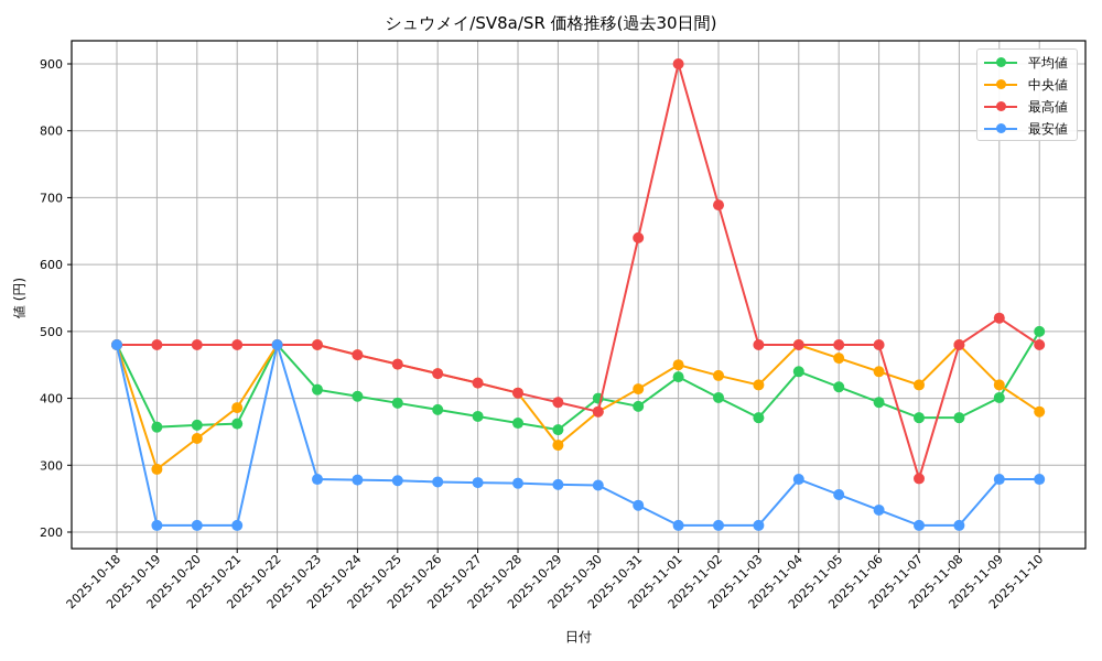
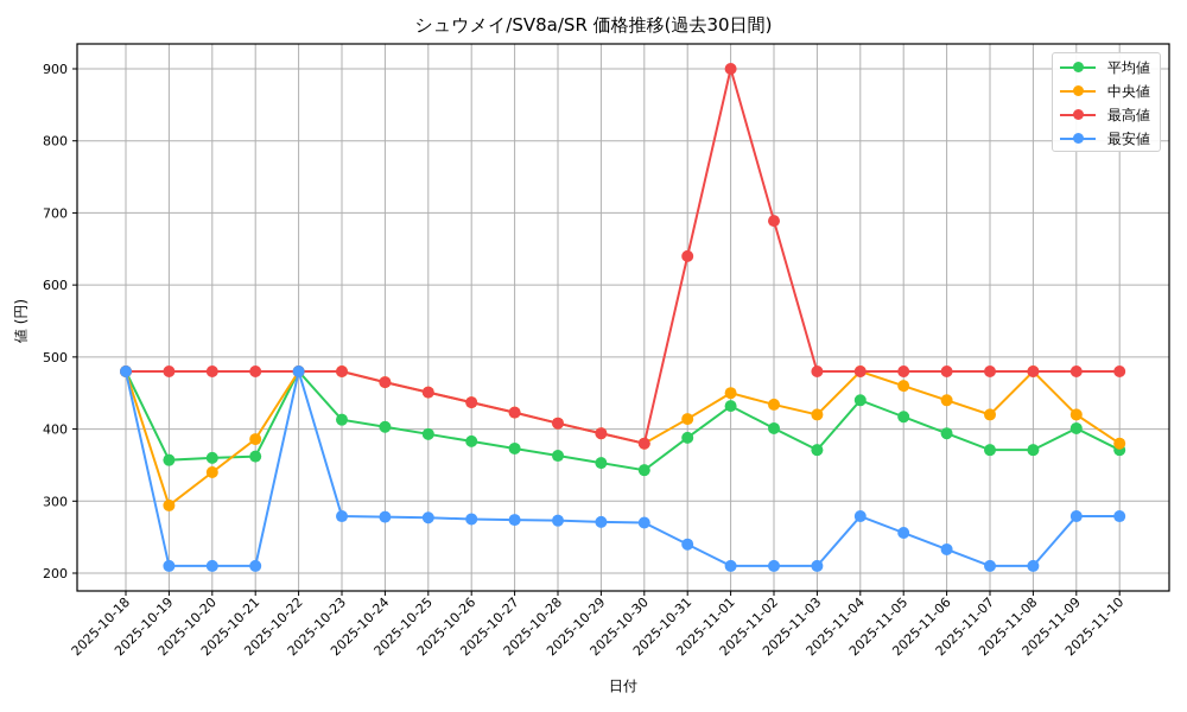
中央値/2025-10-29: 330 -> 390
平均値/2025-10-30: 400 -> 340
最高値/2025-11-07: 280 -> 480
最高値/2025-11-09: 520 -> 480
平均値/2025-11-10: 500 -> 370
